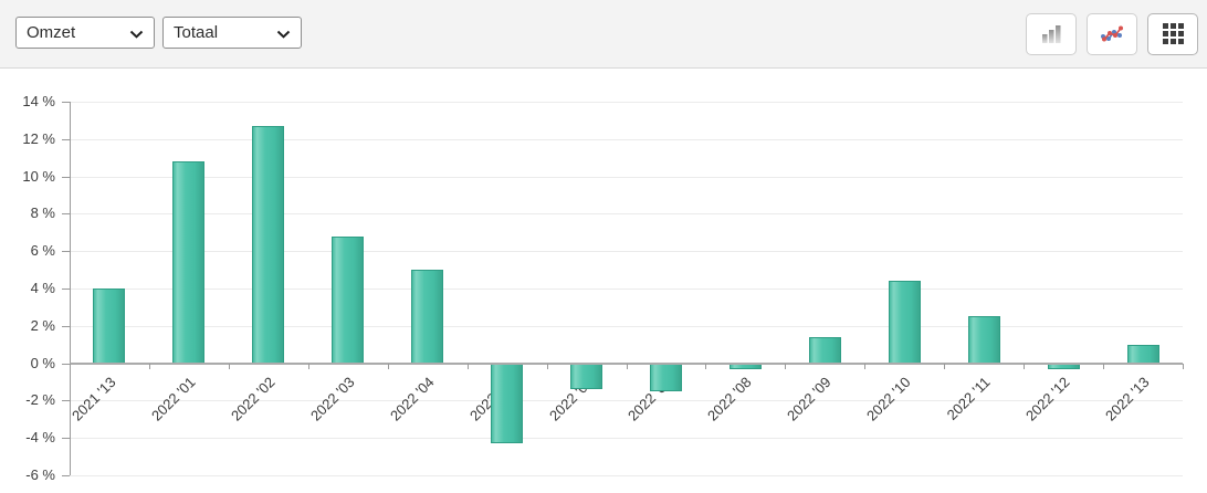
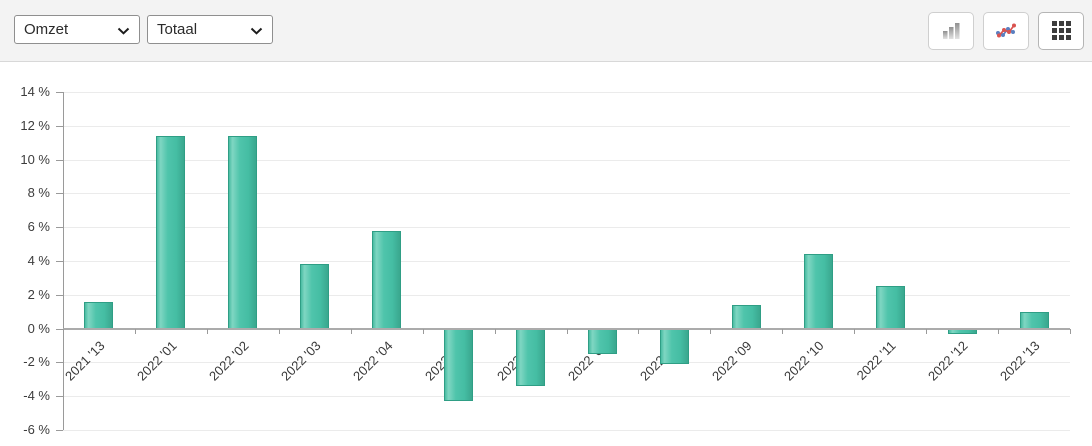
2021 '13: 4.0% -> 1.6%
2022 '01: 10.8% -> 11.4%
2022 '02: 12.7% -> 11.4%
2022 '03: 6.8% -> 3.8%
2022 '04: 5.0% -> 5.8%
2022 '06: -1.4% -> -3.4%
2022 '08: -0.3% -> -2.1%
